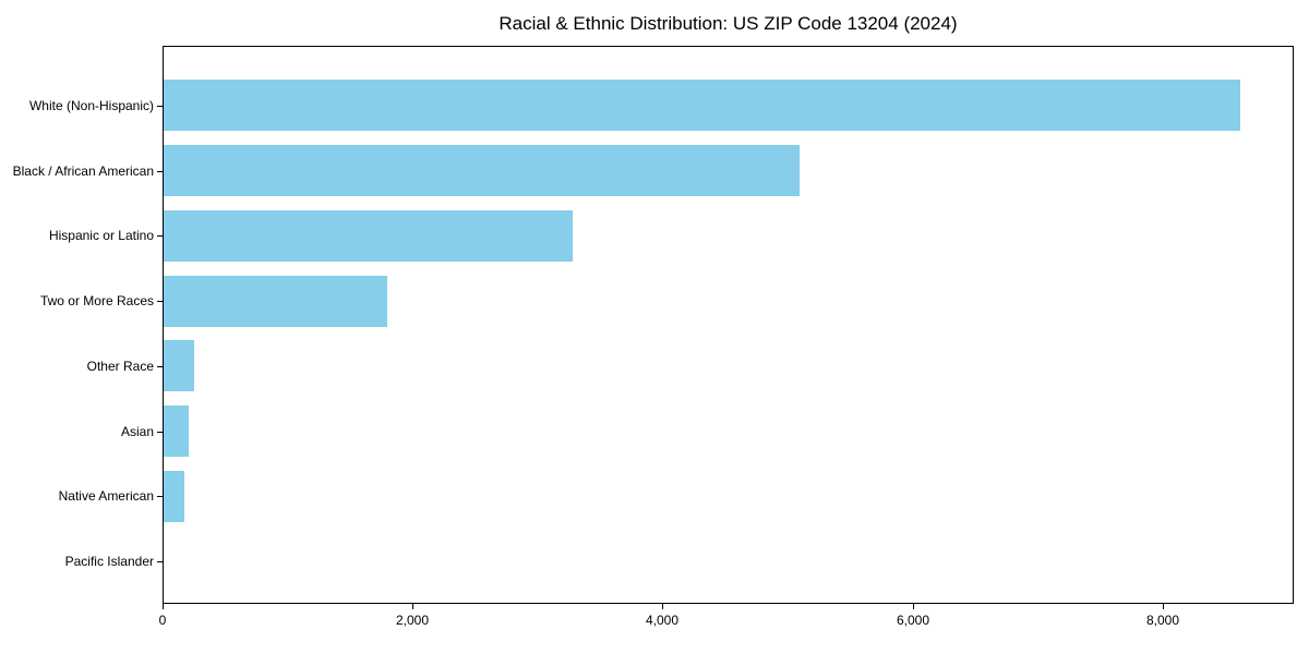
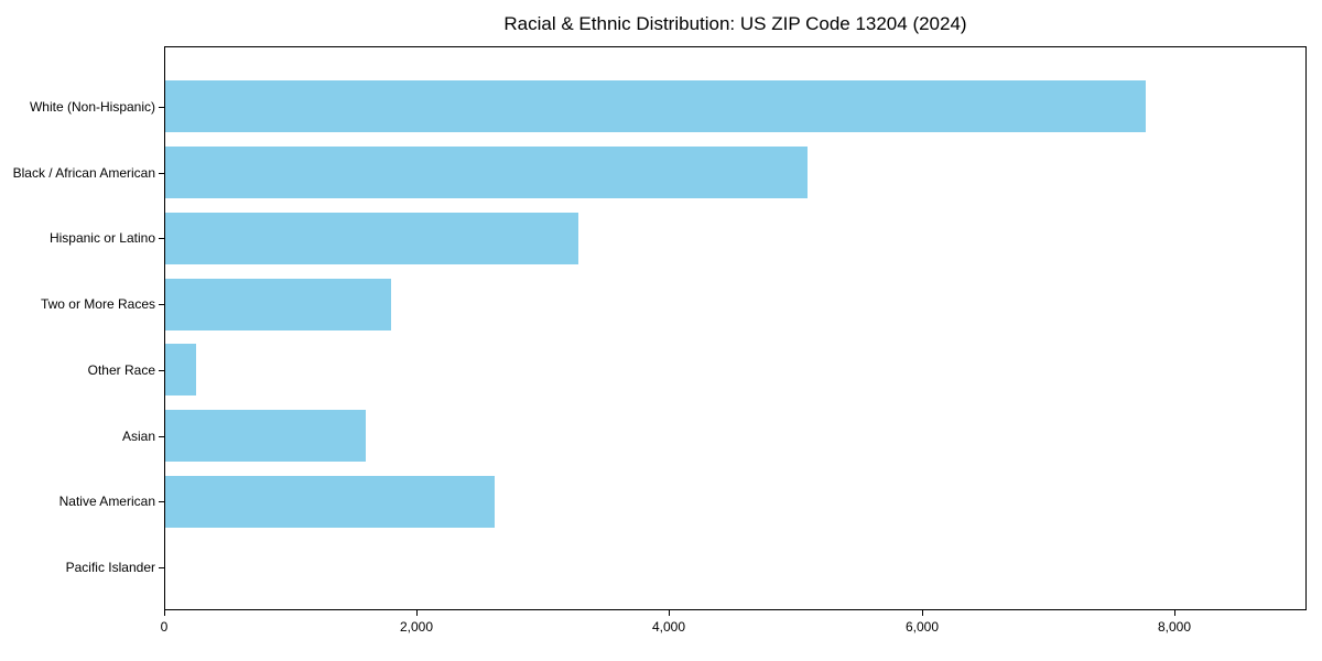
White (Non-Hispanic): 8610 -> 7770
Asian: 200 -> 1590
Native American: 160 -> 2610
